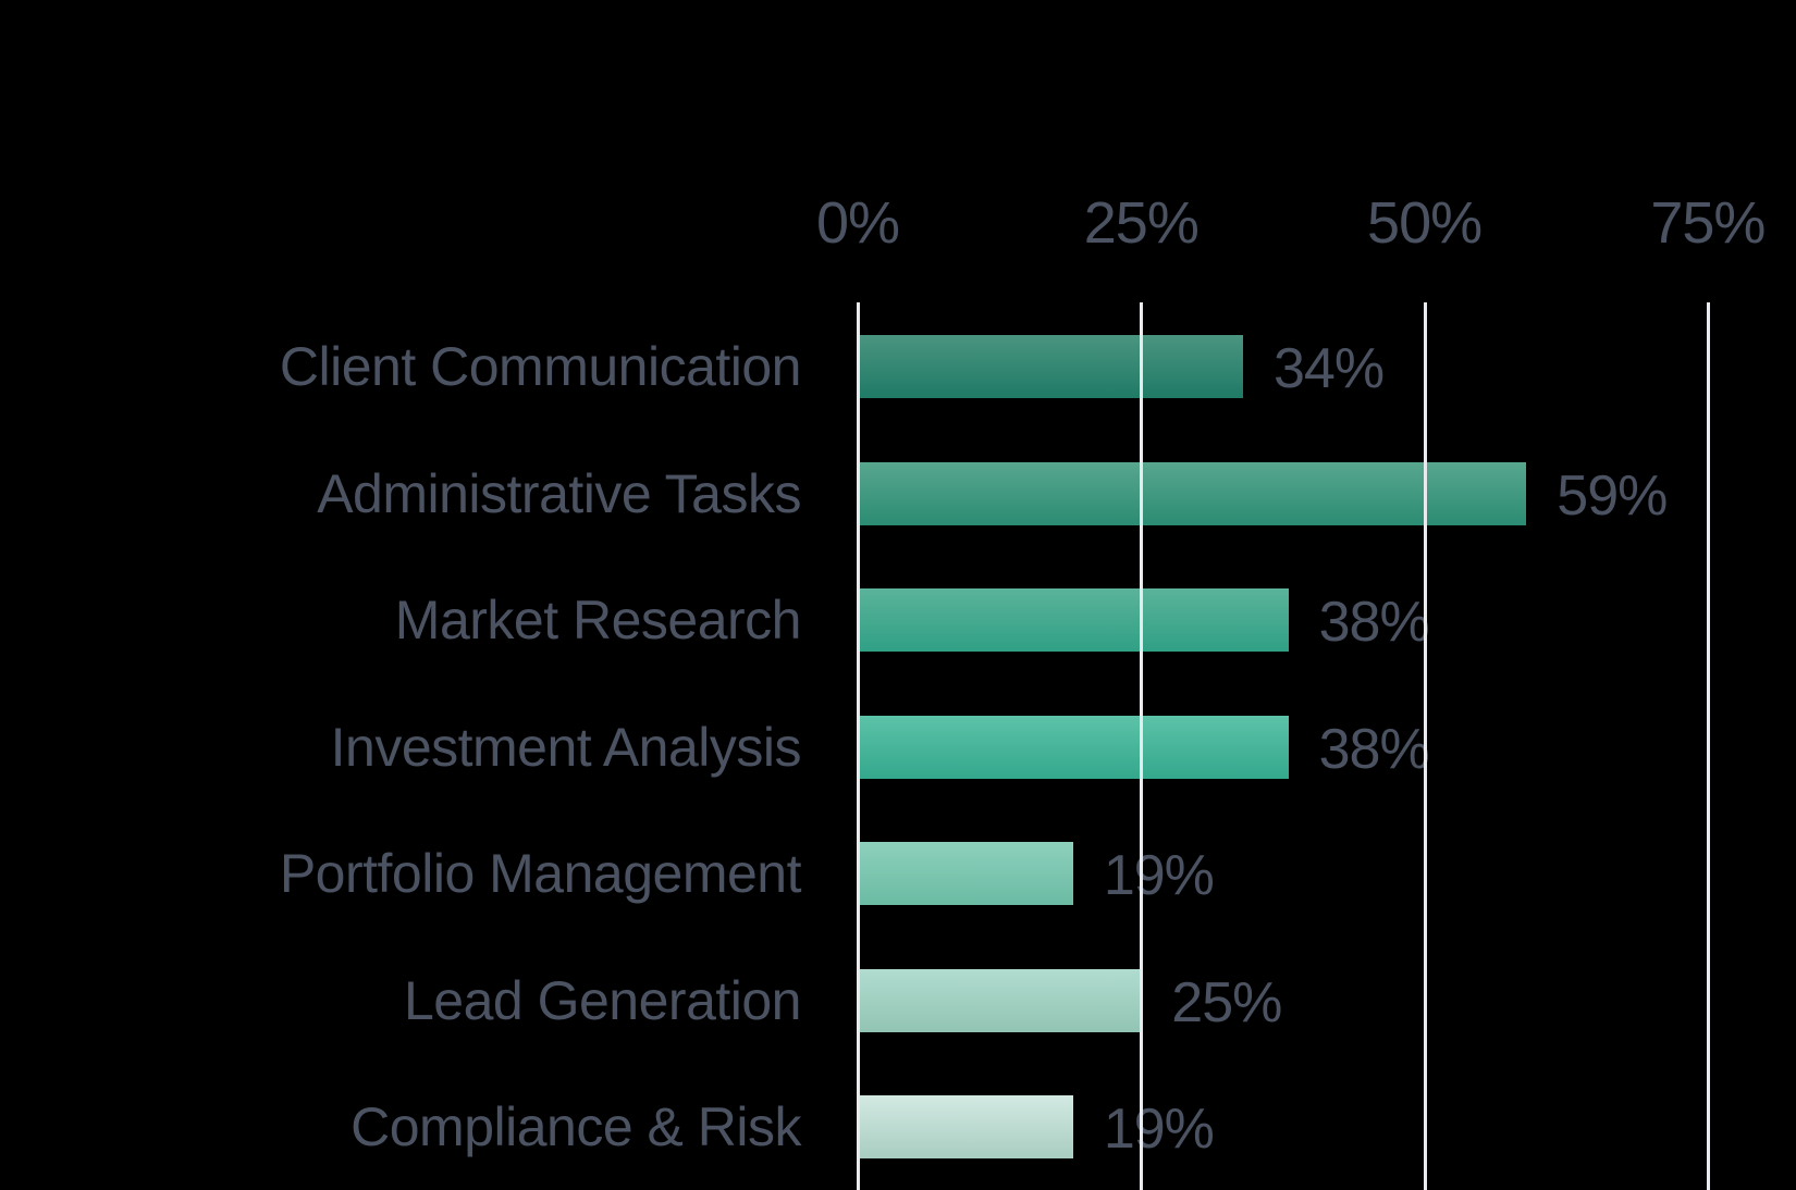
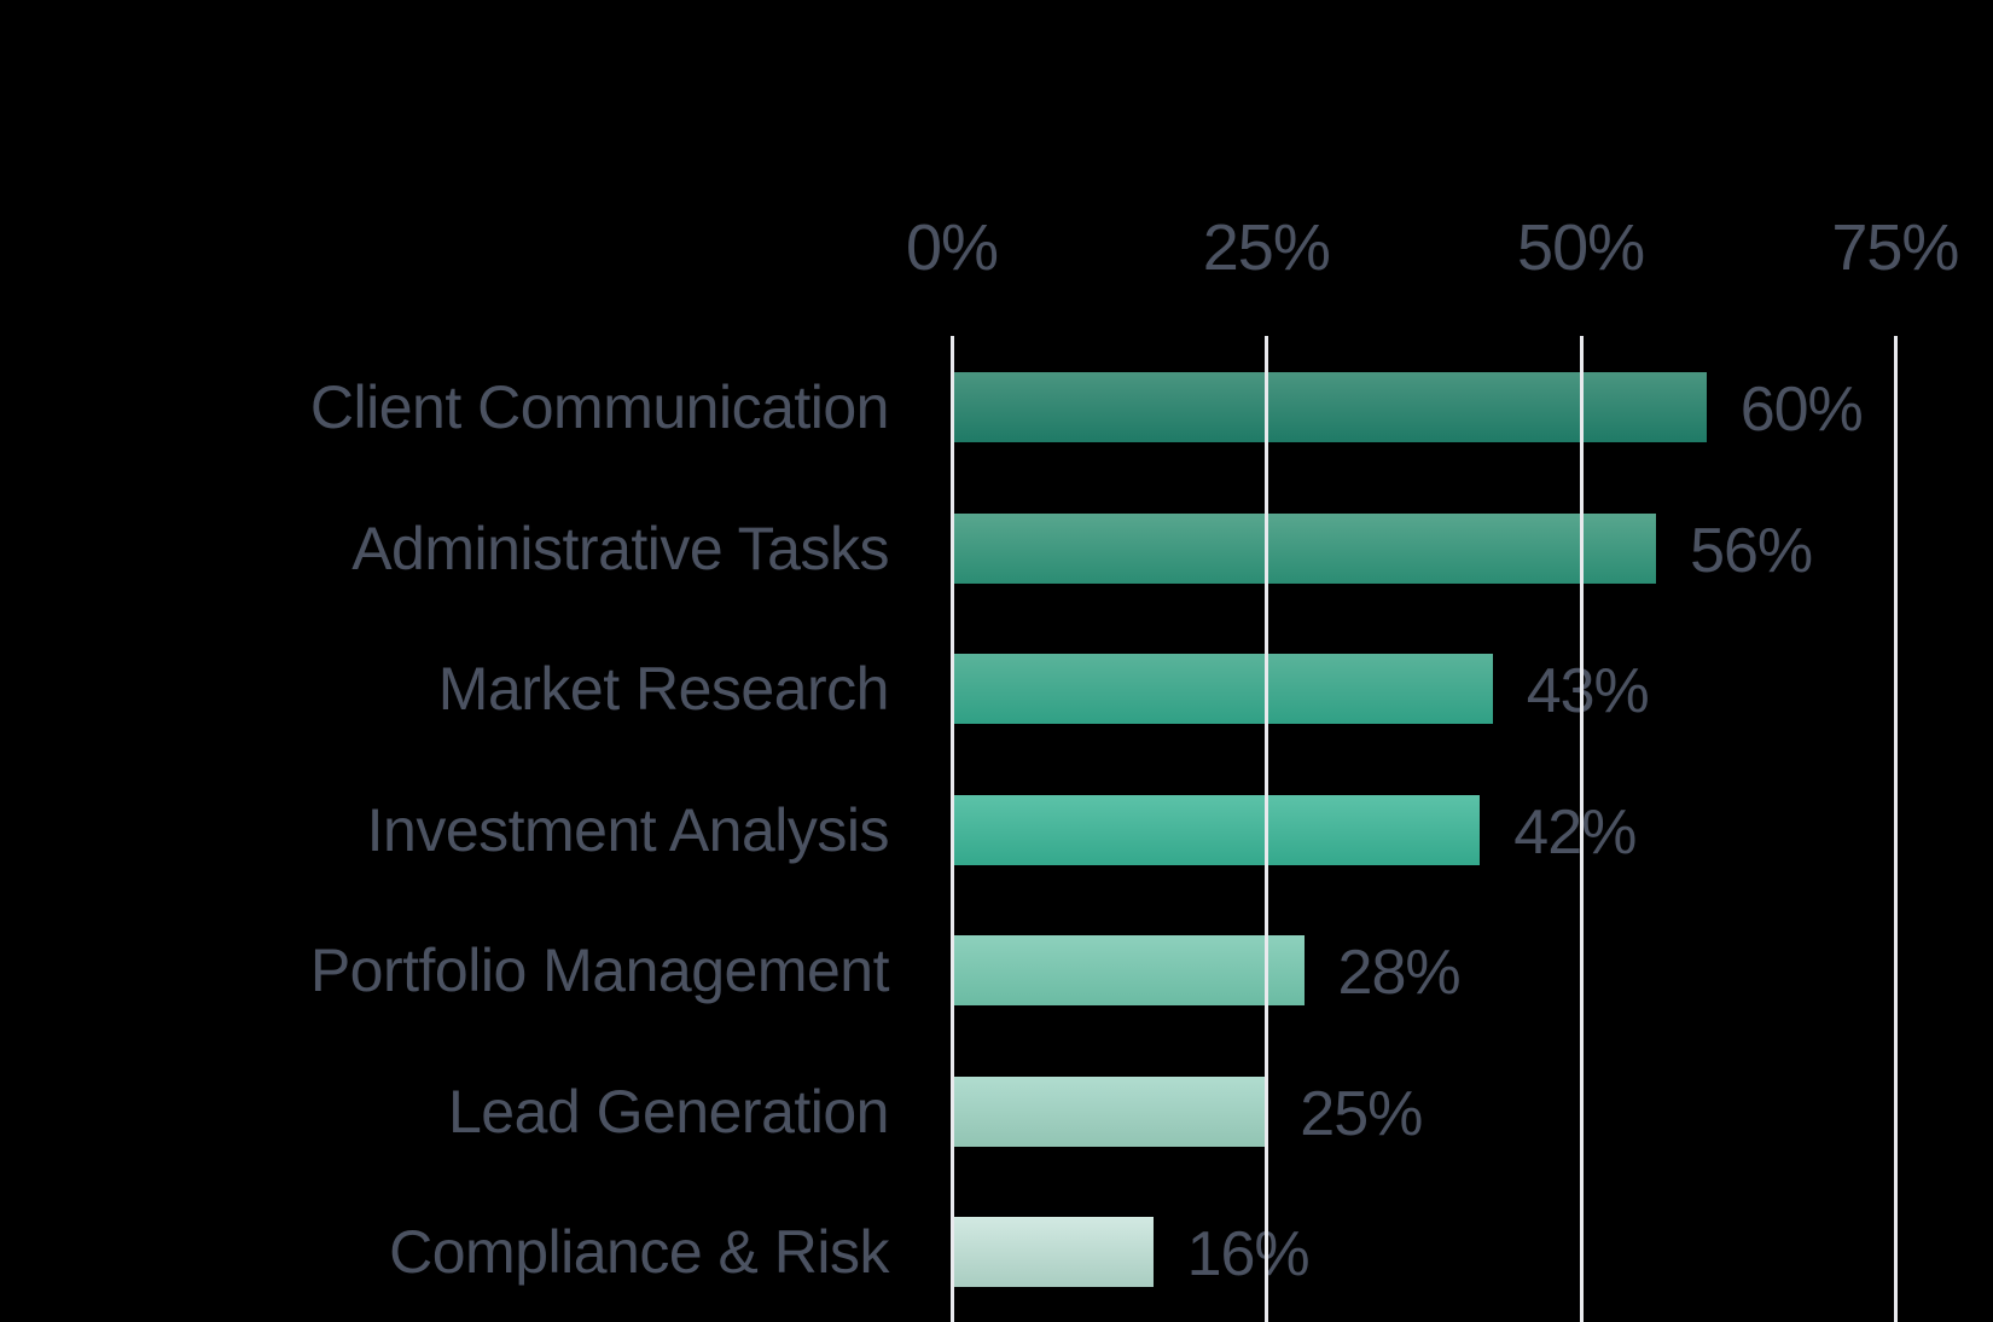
Client Communication: 34% -> 60%
Administrative Tasks: 59% -> 56%
Market Research: 38% -> 43%
Investment Analysis: 38% -> 42%
Portfolio Management: 19% -> 28%
Compliance & Risk: 19% -> 16%
